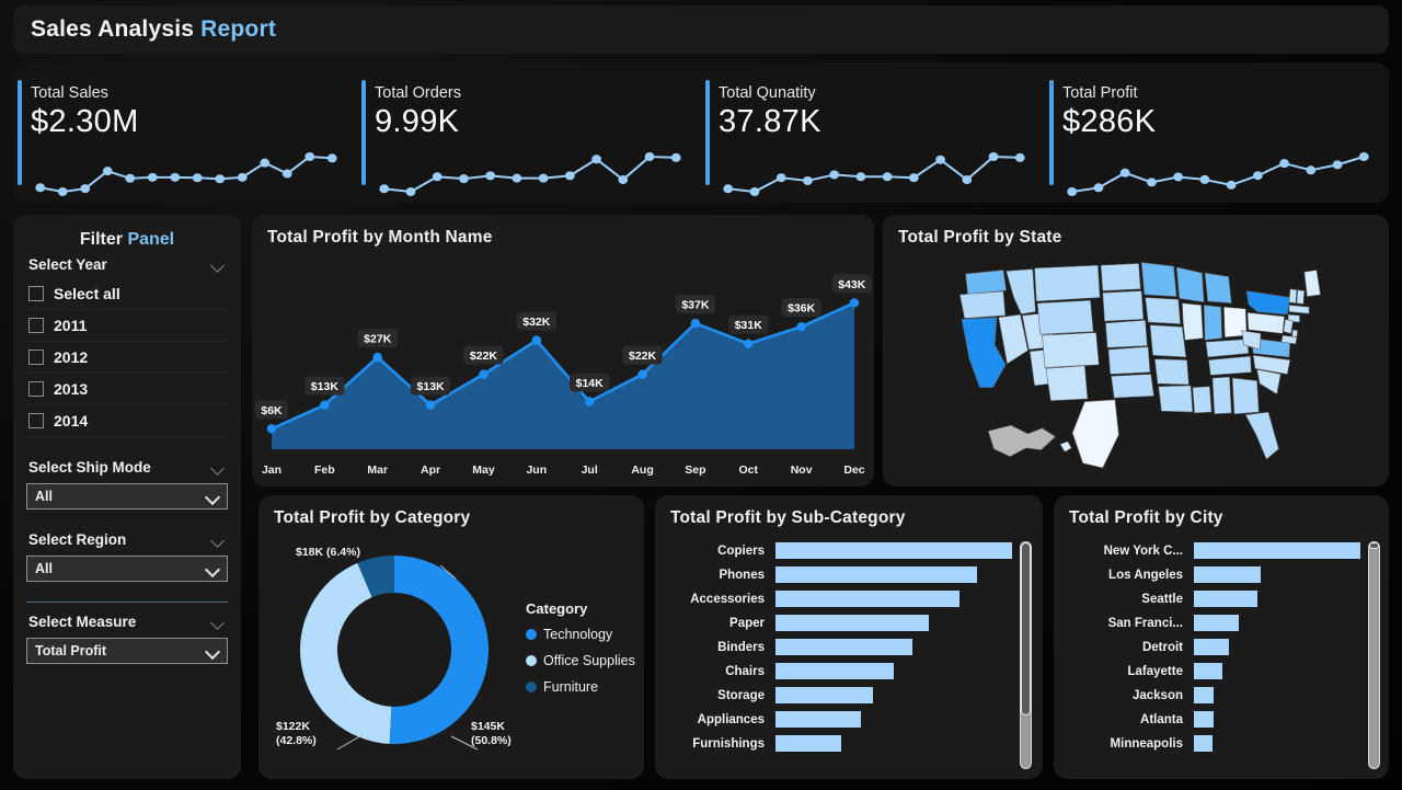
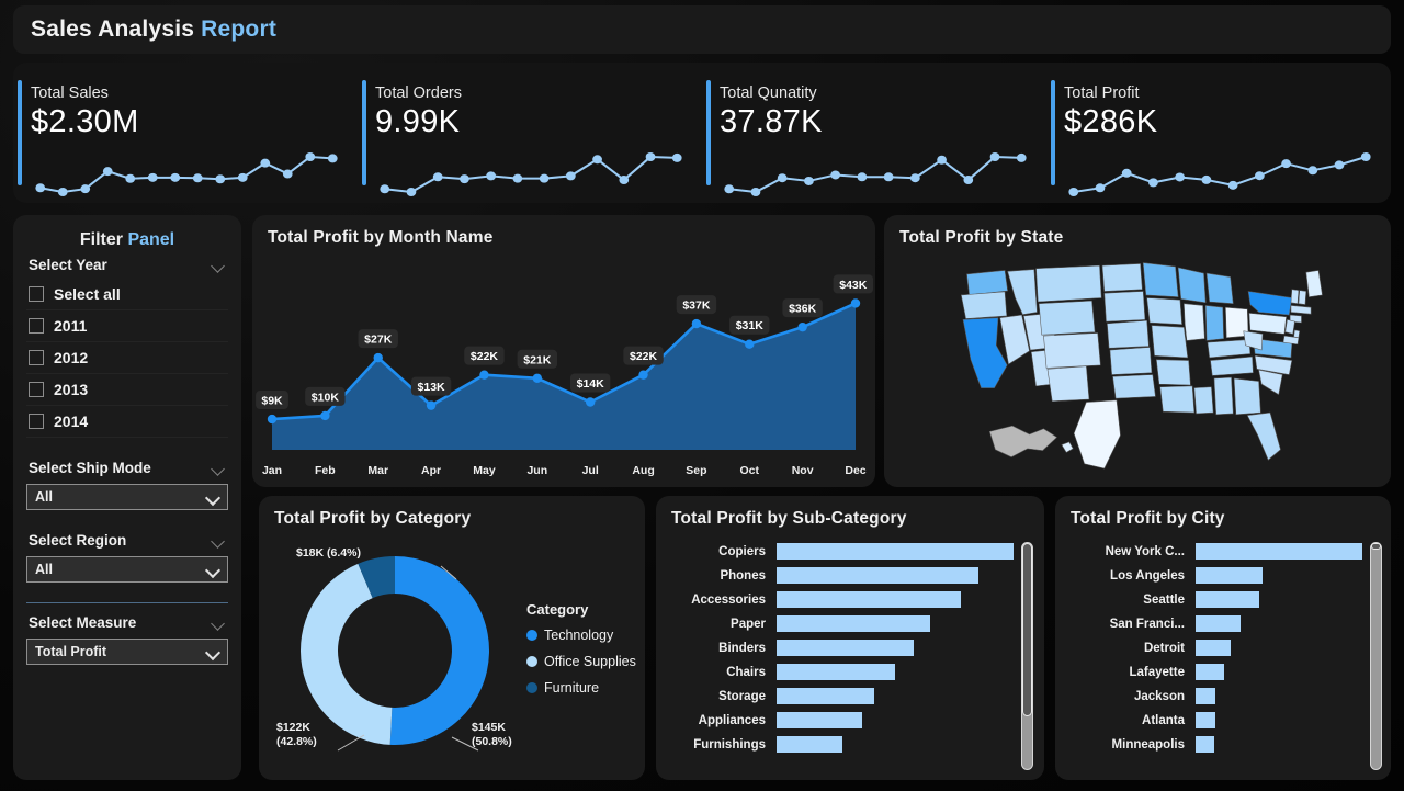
Total Profit by Month Name/Jan: $6K -> $9K
Total Profit by Month Name/Feb: $13K -> $10K
Total Profit by Month Name/Jun: $32K -> $21K
